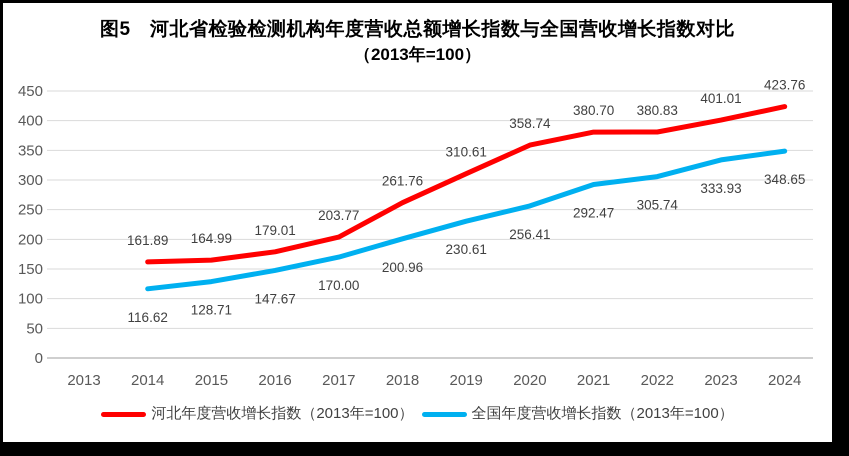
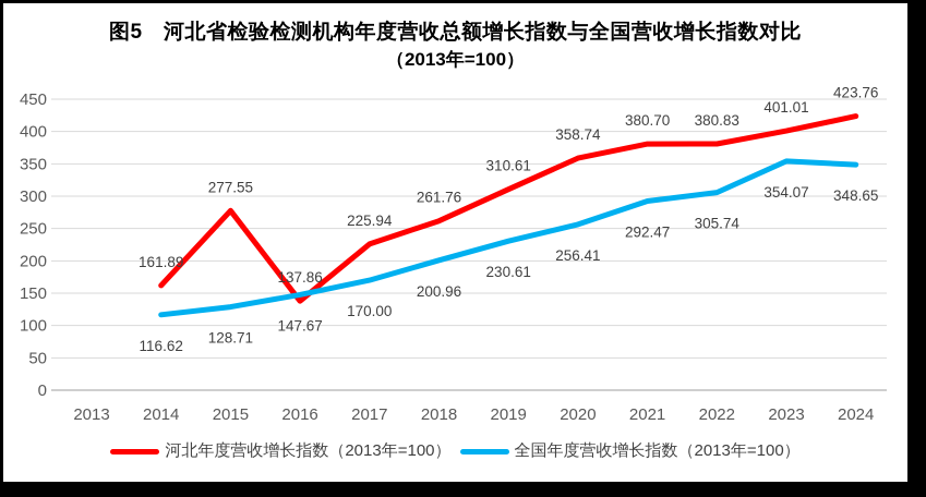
河北年度营收增长指数（2013年=100）/2015: 164.99 -> 277.55
河北年度营收增长指数（2013年=100）/2016: 179.01 -> 137.86
河北年度营收增长指数（2013年=100）/2017: 203.77 -> 225.94
全国年度营收增长指数（2013年=100）/2023: 333.93 -> 354.07
